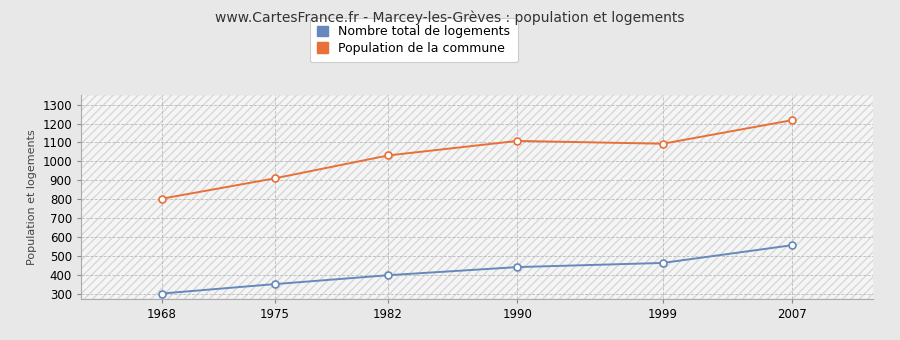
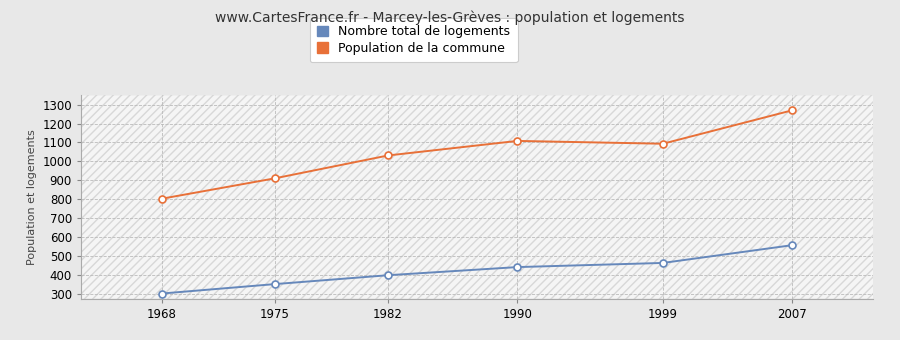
Population de la commune/2007: 1220 -> 1270
